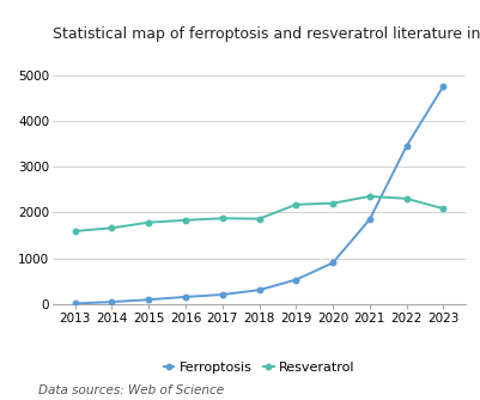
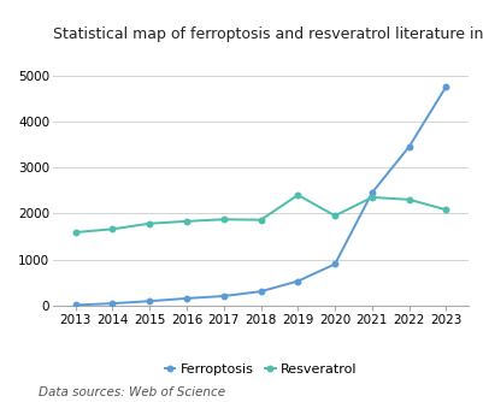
Resveratrol/2019: 2170 -> 2400
Resveratrol/2020: 2200 -> 1950
Ferroptosis/2021: 1850 -> 2450
